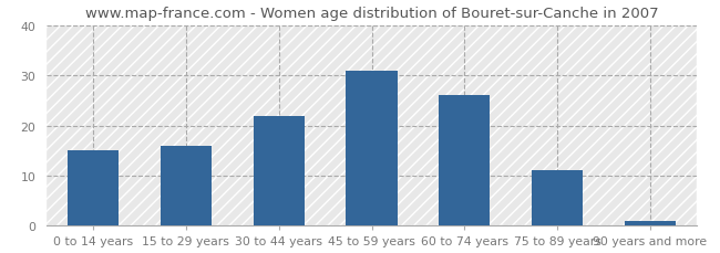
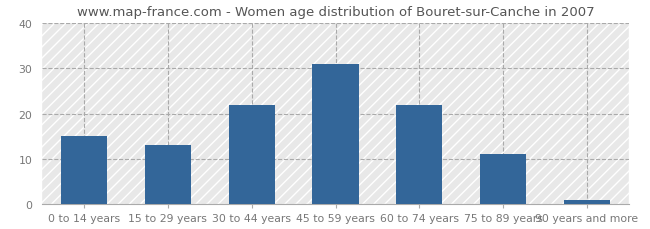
15 to 29 years: 16 -> 13
60 to 74 years: 26 -> 22
